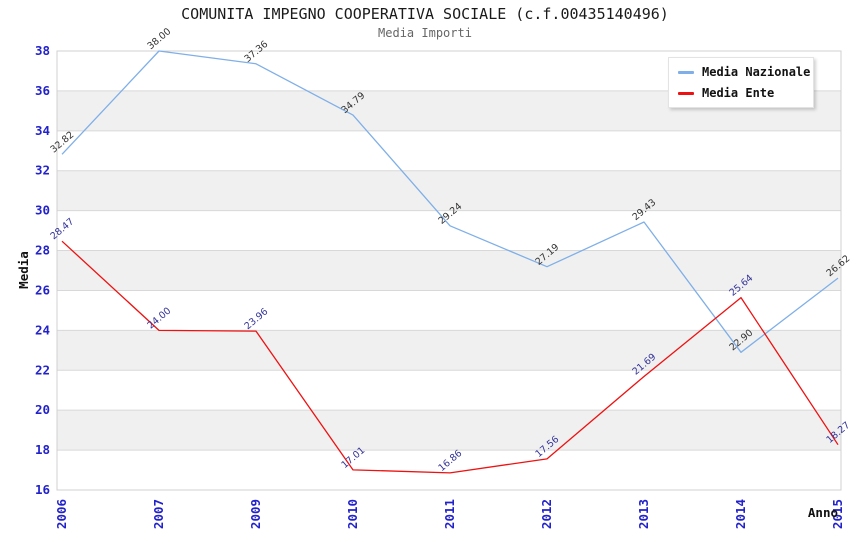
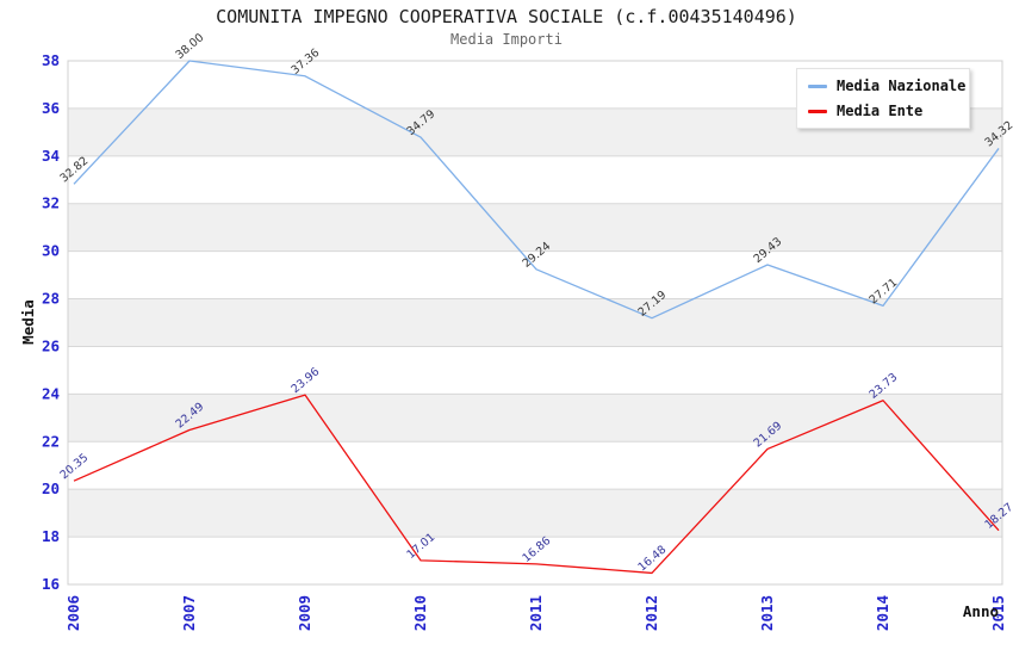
Media Ente/2006: 28.47 -> 20.35
Media Ente/2007: 24.00 -> 22.49
Media Ente/2012: 17.56 -> 16.48
Media Nazionale/2014: 22.90 -> 27.71
Media Ente/2014: 25.64 -> 23.73
Media Nazionale/2015: 26.62 -> 34.32
